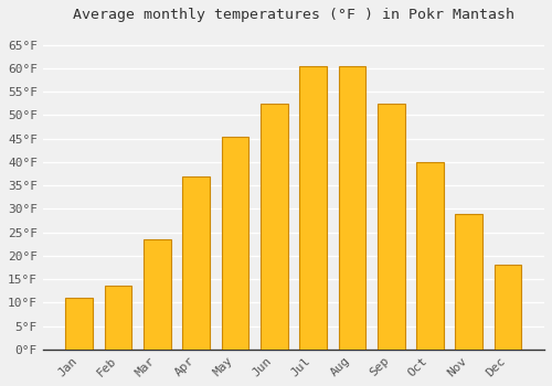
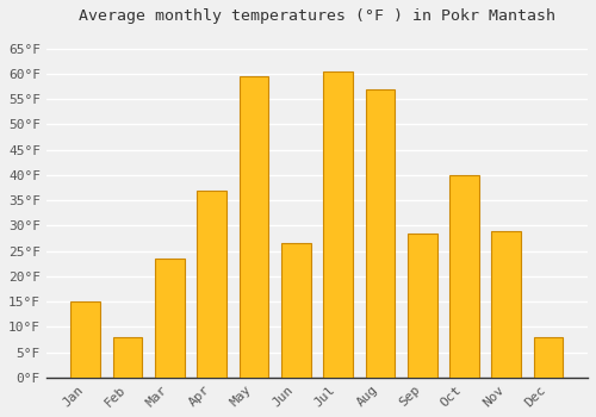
Jan: 11.0°F -> 15.0°F
Feb: 13.5°F -> 8.0°F
May: 45.5°F -> 59.5°F
Jun: 52.5°F -> 26.5°F
Aug: 60.5°F -> 57.0°F
Sep: 52.5°F -> 28.5°F
Dec: 18.0°F -> 8.0°F
